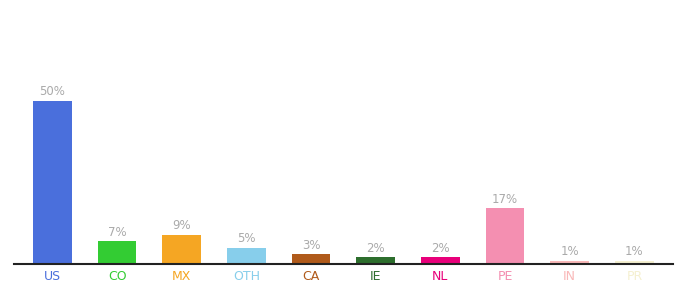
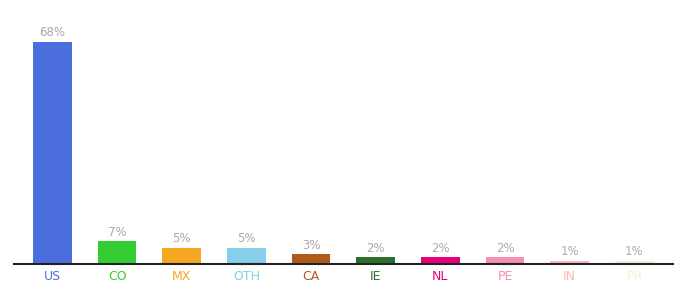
US: 50% -> 68%
MX: 9% -> 5%
PE: 17% -> 2%
